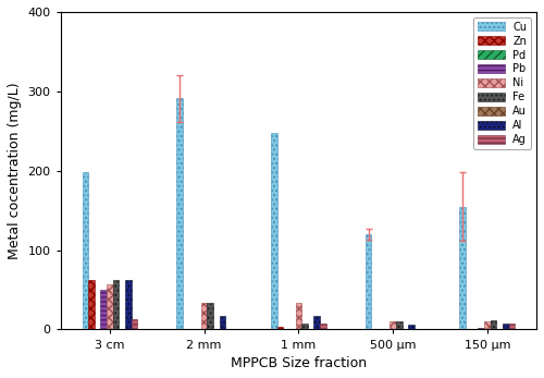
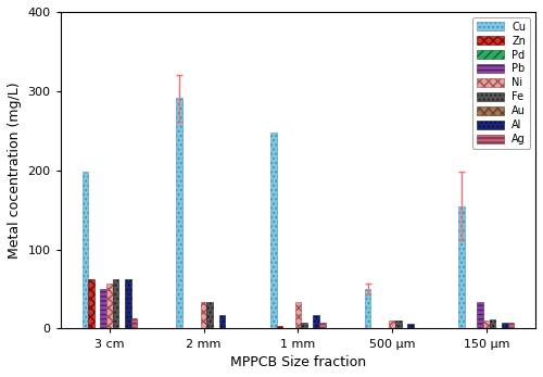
Cu/500 μm: 120 -> 50
Pb/150 μm: 2 -> 34
